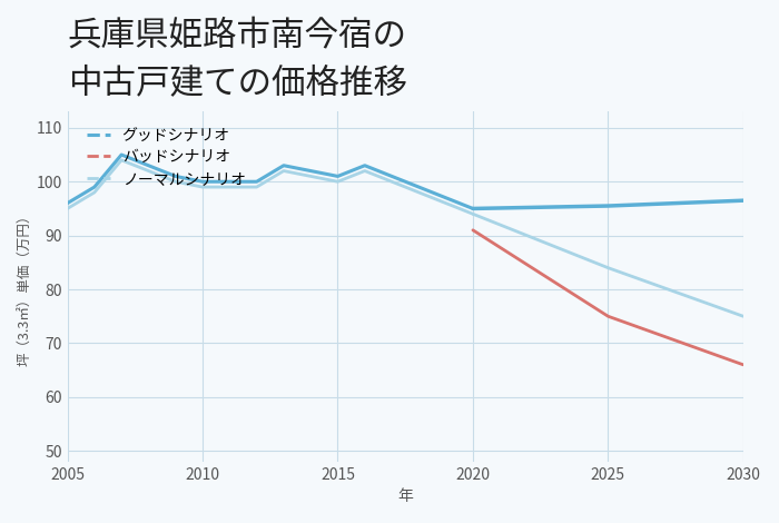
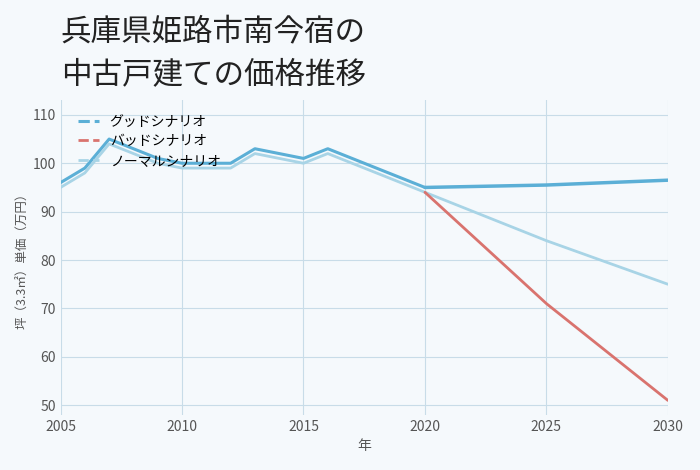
バッドシナリオ/2020: 91 -> 94
バッドシナリオ/2025: 75 -> 71
バッドシナリオ/2030: 66 -> 51
